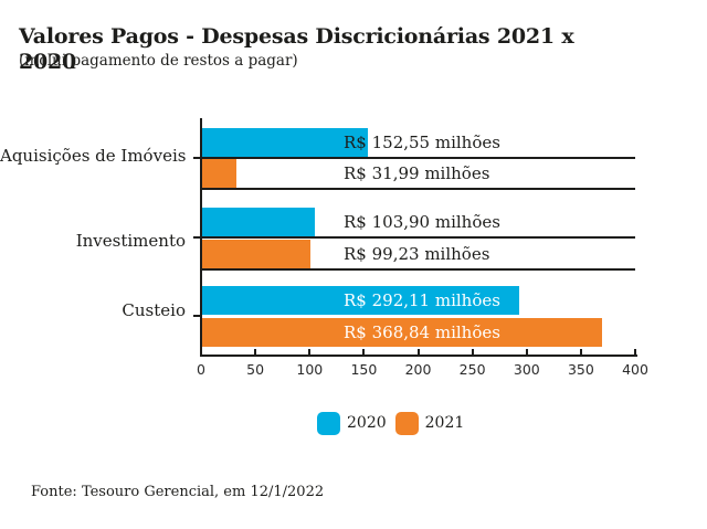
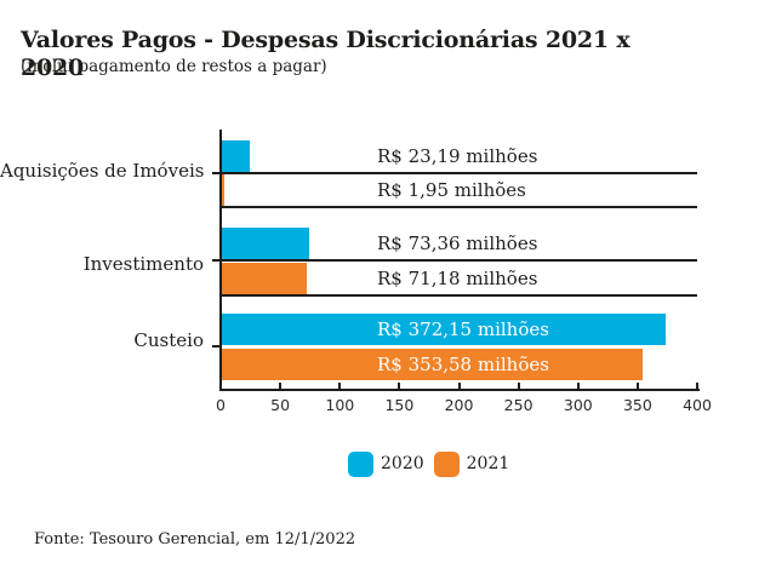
2020/Aquisições de Imóveis: 152,55 -> 23,19
2021/Aquisições de Imóveis: 31,99 -> 1,95
2020/Investimento: 103,90 -> 73,36
2021/Investimento: 99,23 -> 71,18
2020/Custeio: 292,11 -> 372,15
2021/Custeio: 368,84 -> 353,58
